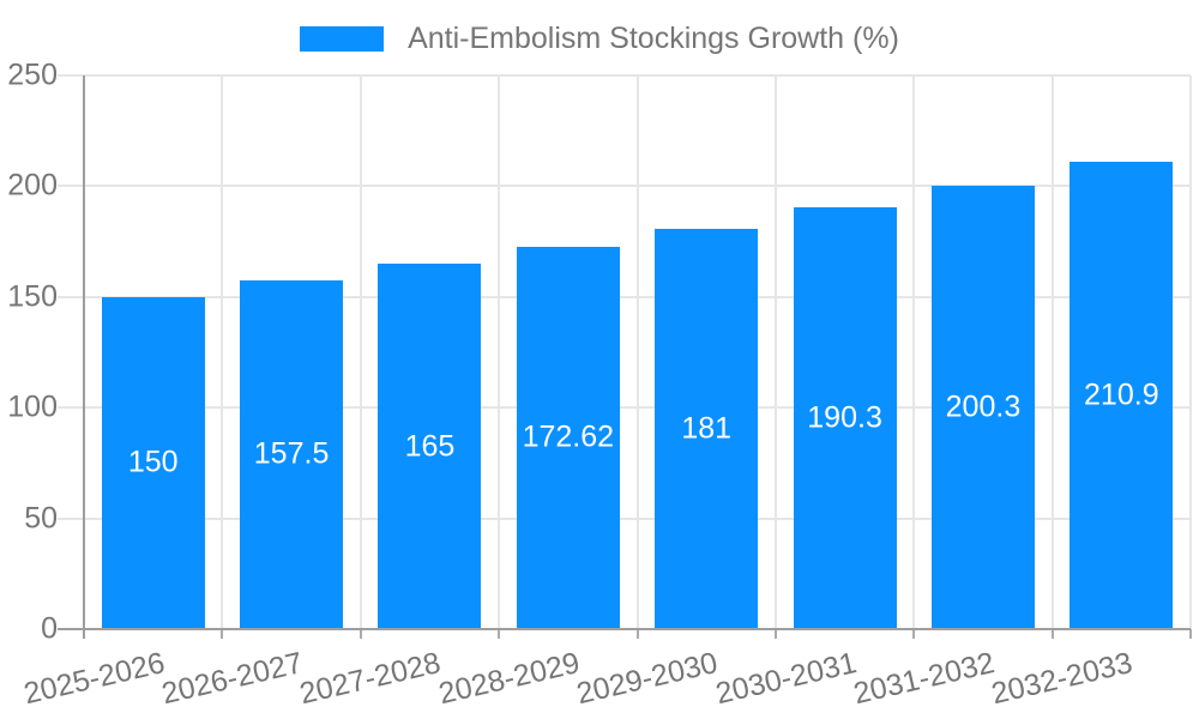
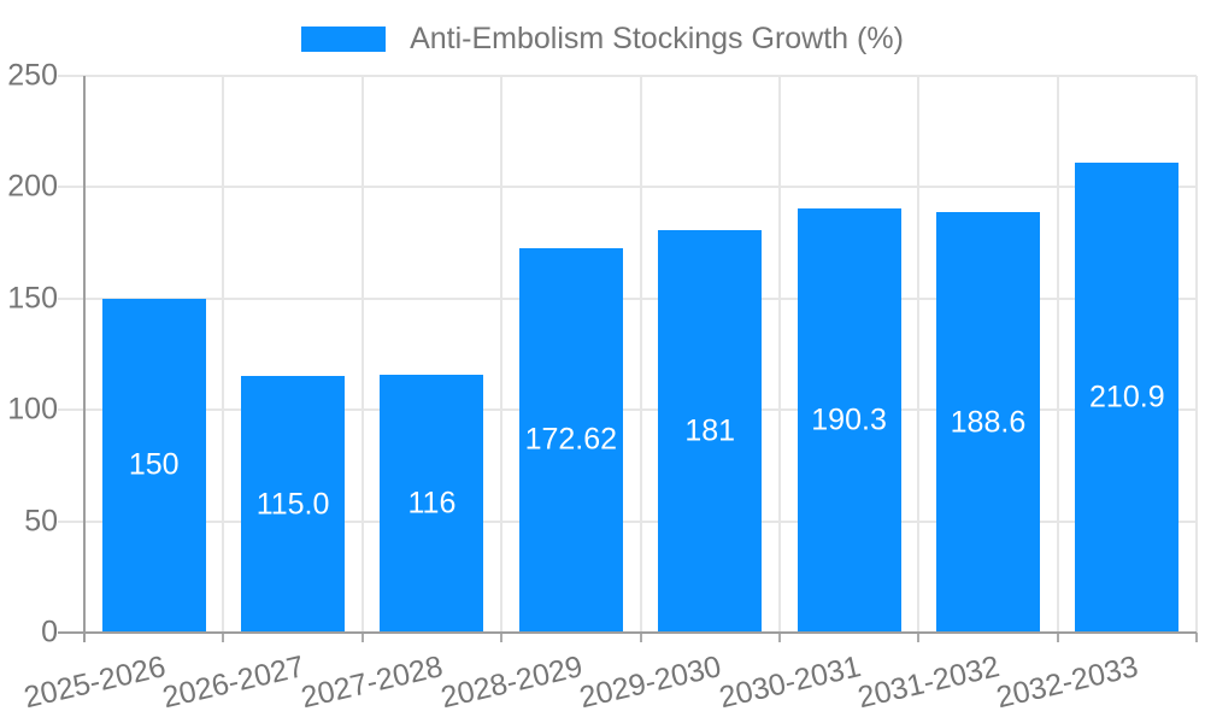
2026-2027: 157.5 -> 115.0
2027-2028: 165 -> 116
2031-2032: 200.3 -> 188.6
